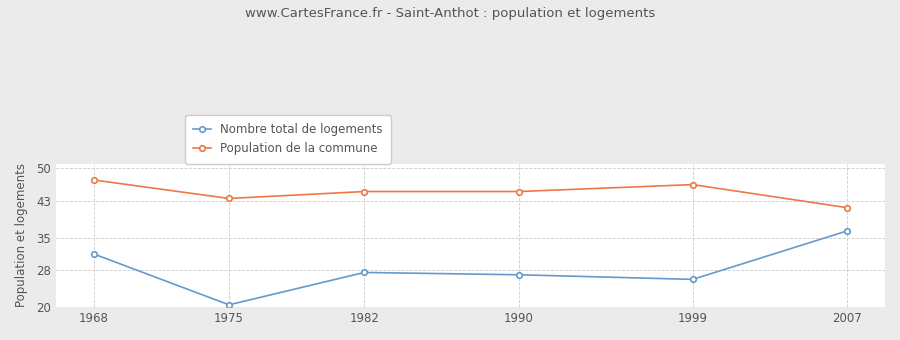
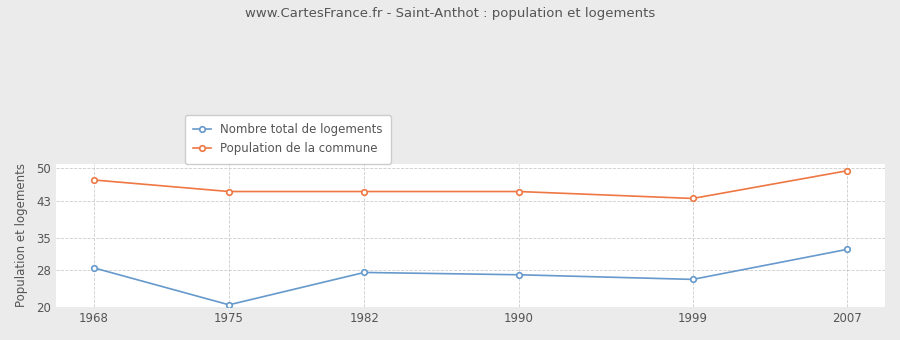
Nombre total de logements/1968: 31.5 -> 28.5
Population de la commune/1975: 43.5 -> 45.0
Population de la commune/1999: 46.5 -> 43.5
Nombre total de logements/2007: 36.5 -> 32.5
Population de la commune/2007: 41.5 -> 49.5
